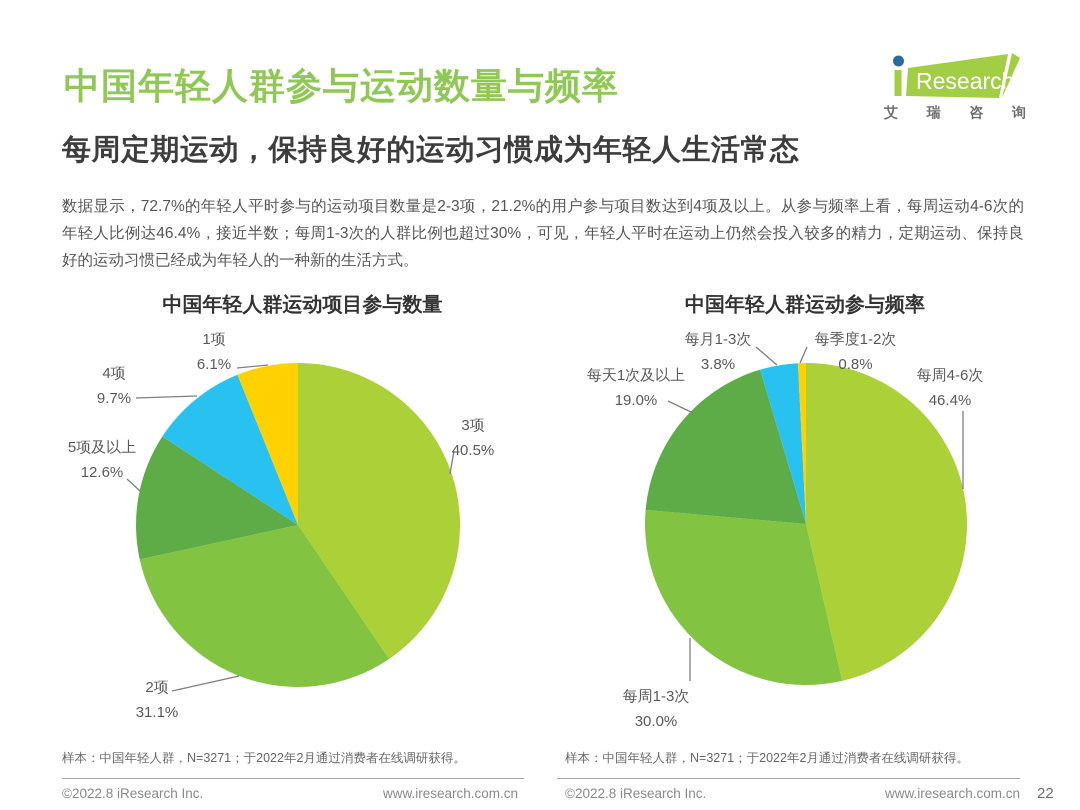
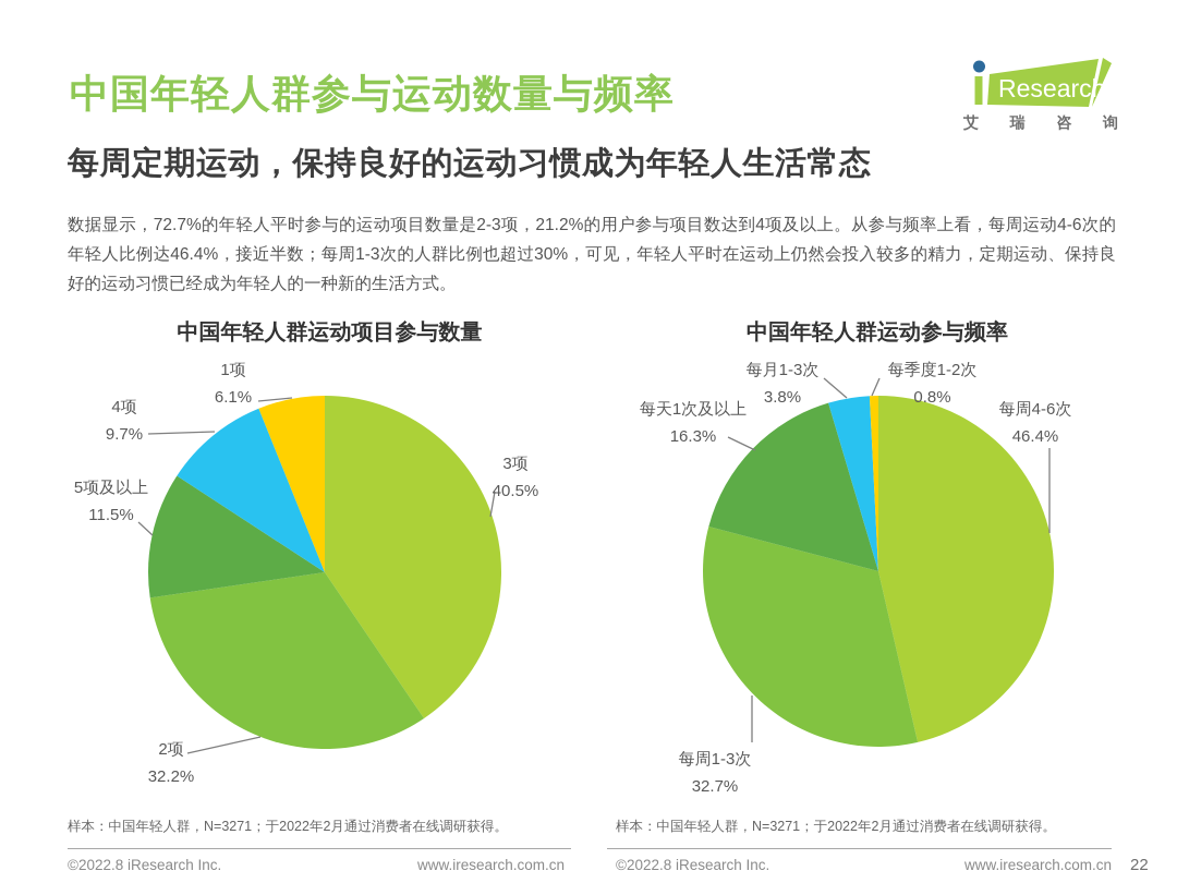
中国年轻人群运动项目参与数量/2项: 31.1% -> 32.2%
中国年轻人群运动项目参与数量/5项及以上: 12.6% -> 11.5%
中国年轻人群运动参与频率/每周1-3次: 30.0% -> 32.7%
中国年轻人群运动参与频率/每天1次及以上: 19.0% -> 16.3%
